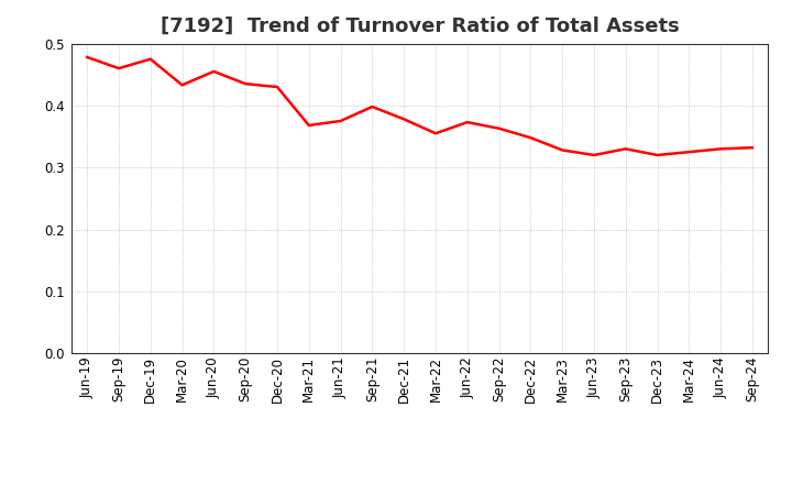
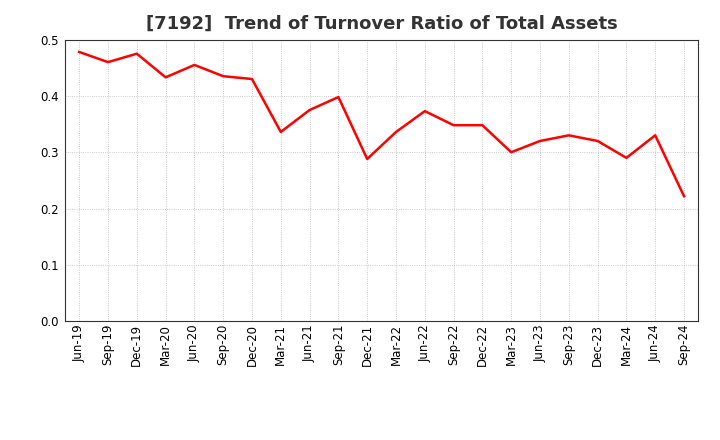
Mar-21: 0.368 -> 0.336
Dec-21: 0.378 -> 0.288
Mar-22: 0.355 -> 0.336
Sep-22: 0.363 -> 0.348
Mar-23: 0.328 -> 0.300
Mar-24: 0.325 -> 0.290
Sep-24: 0.332 -> 0.222
